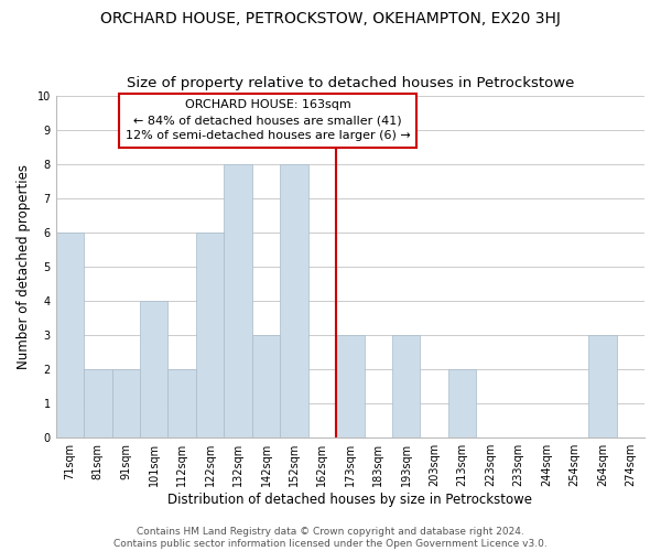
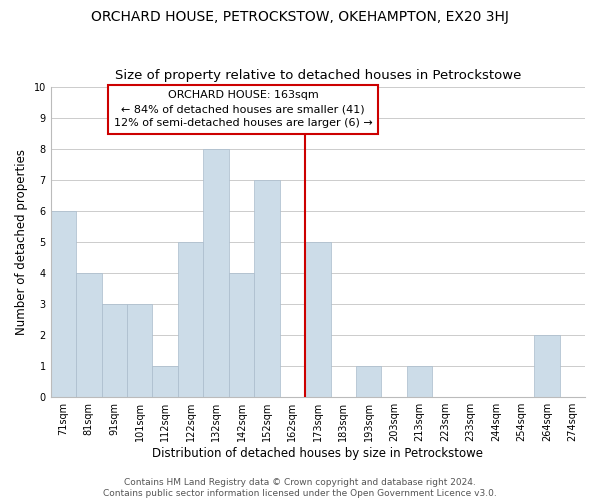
81sqm: 2 -> 4
91sqm: 2 -> 3
101sqm: 4 -> 3
112sqm: 2 -> 1
122sqm: 6 -> 5
142sqm: 3 -> 4
152sqm: 8 -> 7
173sqm: 3 -> 5
193sqm: 3 -> 1
213sqm: 2 -> 1
264sqm: 3 -> 2
